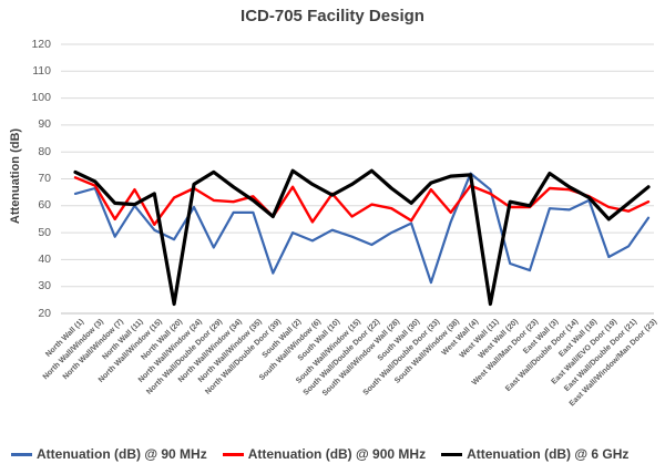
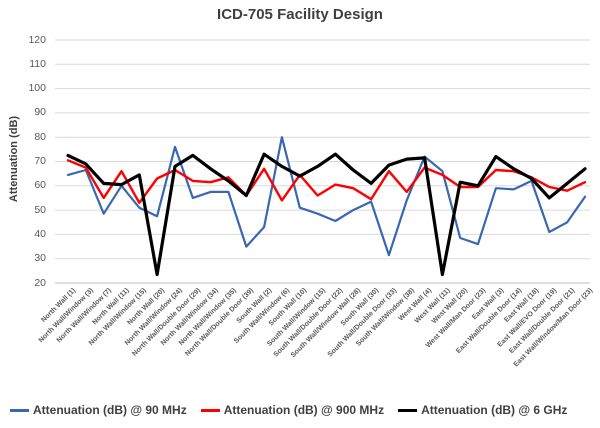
Attenuation (dB) @ 90 MHz/North Wall/Window (24): 60 -> 76
Attenuation (dB) @ 90 MHz/North Wall/Double Door (29): 44 -> 55
Attenuation (dB) @ 90 MHz/South Wall (2): 50 -> 43
Attenuation (dB) @ 90 MHz/South Wall/Window (6): 47 -> 80
